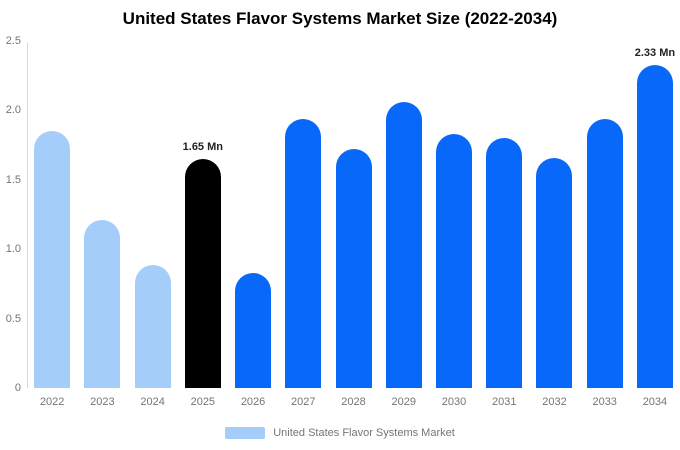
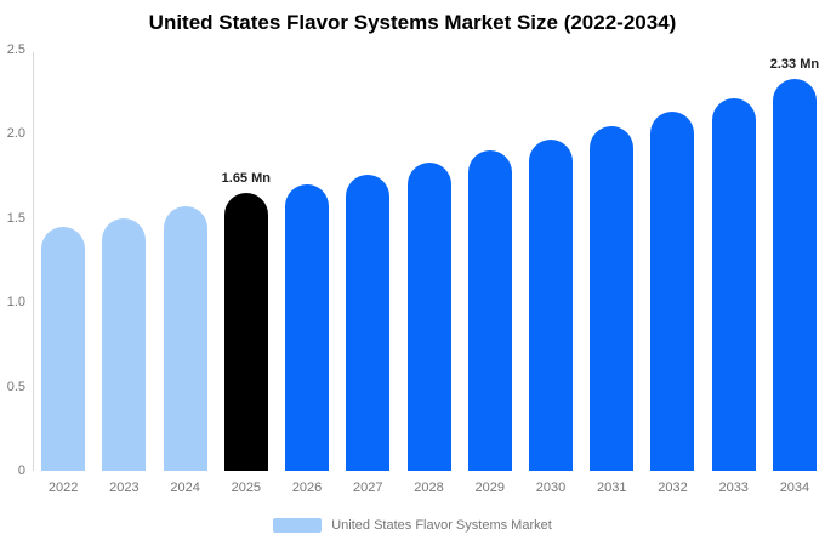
2022: 1.85 -> 1.45
2023: 1.21 -> 1.50
2024: 0.89 -> 1.57
2026: 0.83 -> 1.70
2027: 1.94 -> 1.76
2028: 1.72 -> 1.83
2029: 2.06 -> 1.90
2030: 1.83 -> 1.97
2031: 1.80 -> 2.05
2032: 1.66 -> 2.13
2033: 1.94 -> 2.21
